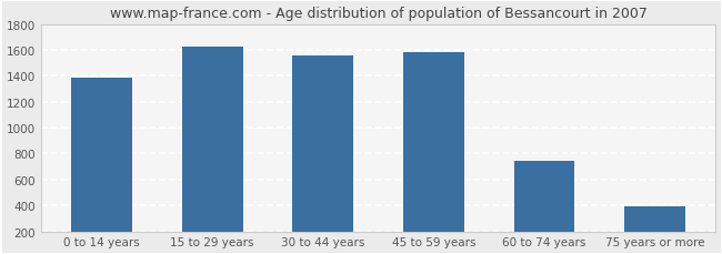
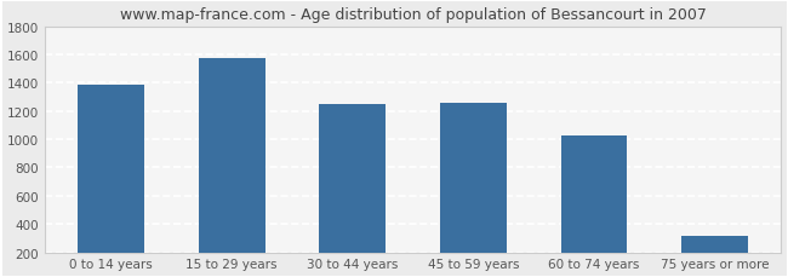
15 to 29 years: 1620 -> 1570
30 to 44 years: 1560 -> 1250
45 to 59 years: 1580 -> 1260
60 to 74 years: 740 -> 1030
75 years or more: 390 -> 320
